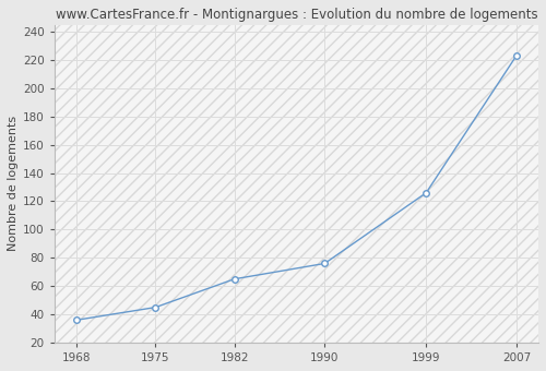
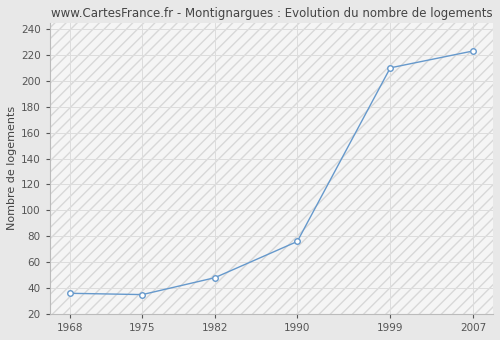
1975: 45 -> 35
1982: 65 -> 48
1999: 126 -> 210
